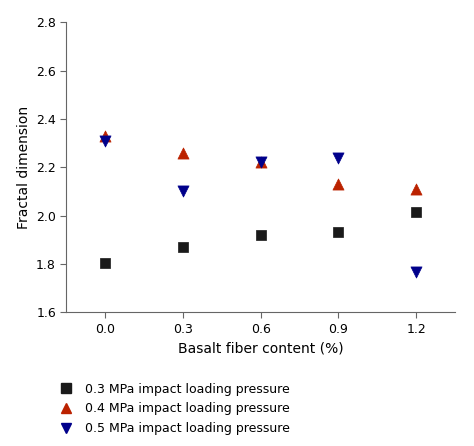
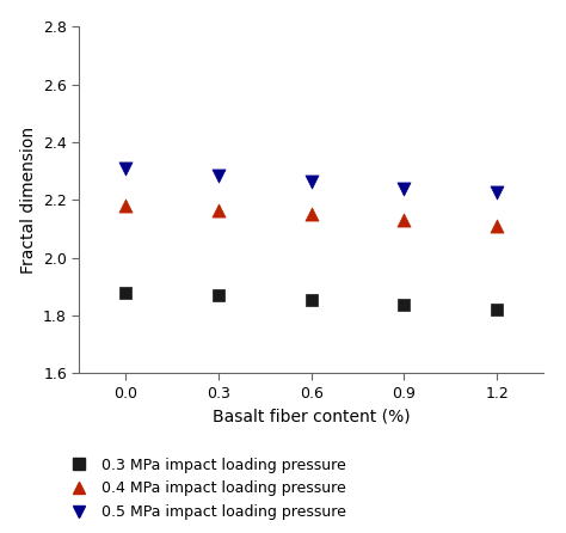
0.3 MPa impact loading pressure/0.0: 1.805 -> 1.880
0.4 MPa impact loading pressure/0.0: 2.330 -> 2.180
0.4 MPa impact loading pressure/0.3: 2.260 -> 2.165
0.5 MPa impact loading pressure/0.3: 2.100 -> 2.285
0.3 MPa impact loading pressure/0.6: 1.920 -> 1.855
0.4 MPa impact loading pressure/0.6: 2.220 -> 2.150
0.5 MPa impact loading pressure/0.6: 2.220 -> 2.265
0.3 MPa impact loading pressure/0.9: 1.930 -> 1.835
0.3 MPa impact loading pressure/1.2: 2.015 -> 1.820
0.5 MPa impact loading pressure/1.2: 1.765 -> 2.225
